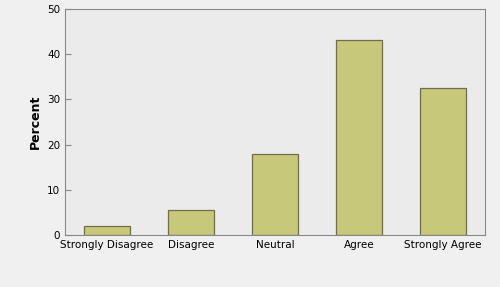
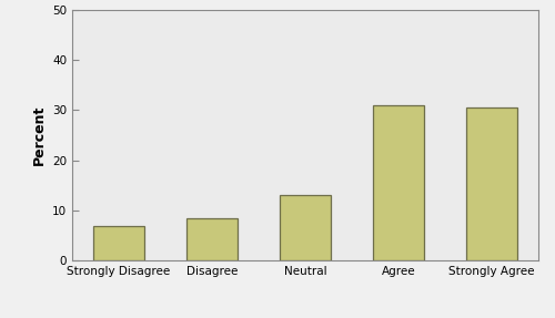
Strongly Disagree: 2.0 -> 7.0
Disagree: 5.5 -> 8.5
Neutral: 18.0 -> 13.0
Agree: 43.0 -> 31.0
Strongly Agree: 32.5 -> 30.5
